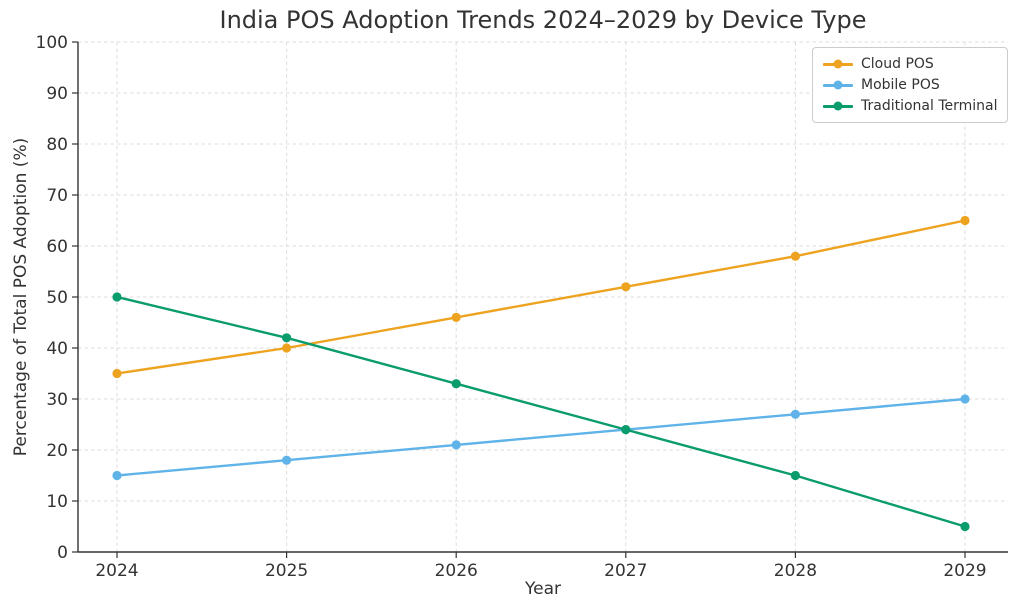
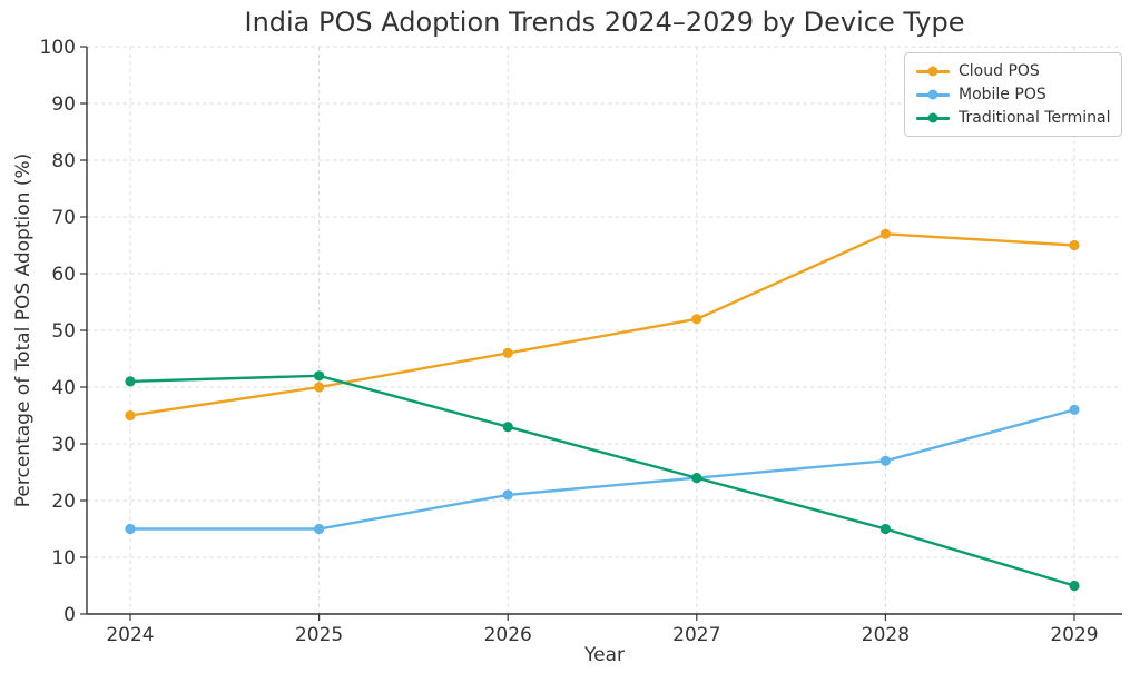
Traditional Terminal/2024: 50 -> 41
Mobile POS/2025: 18 -> 15
Cloud POS/2028: 58 -> 67
Mobile POS/2029: 30 -> 36
